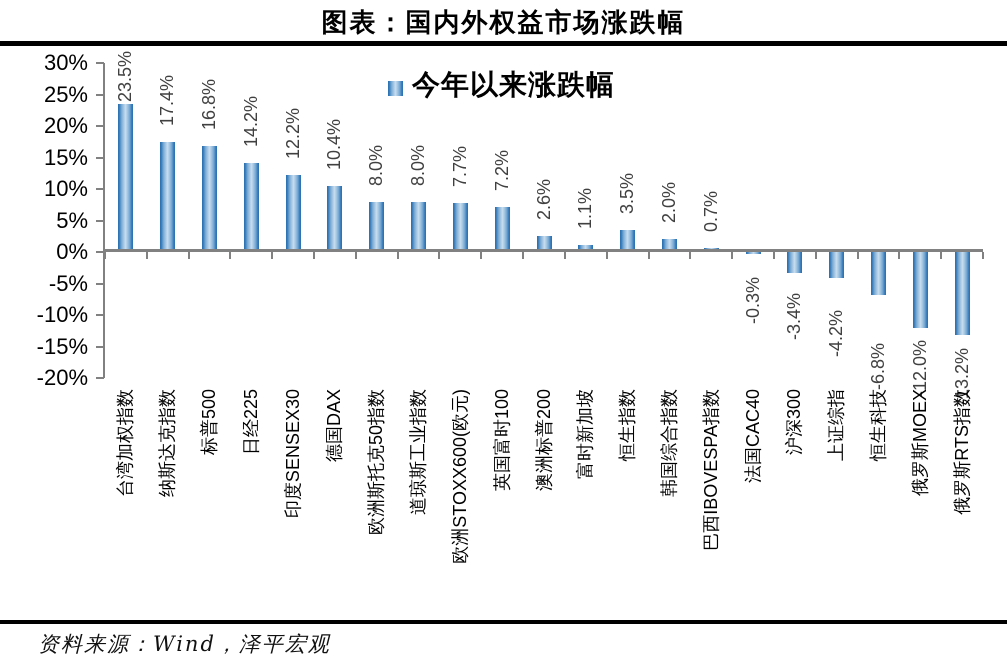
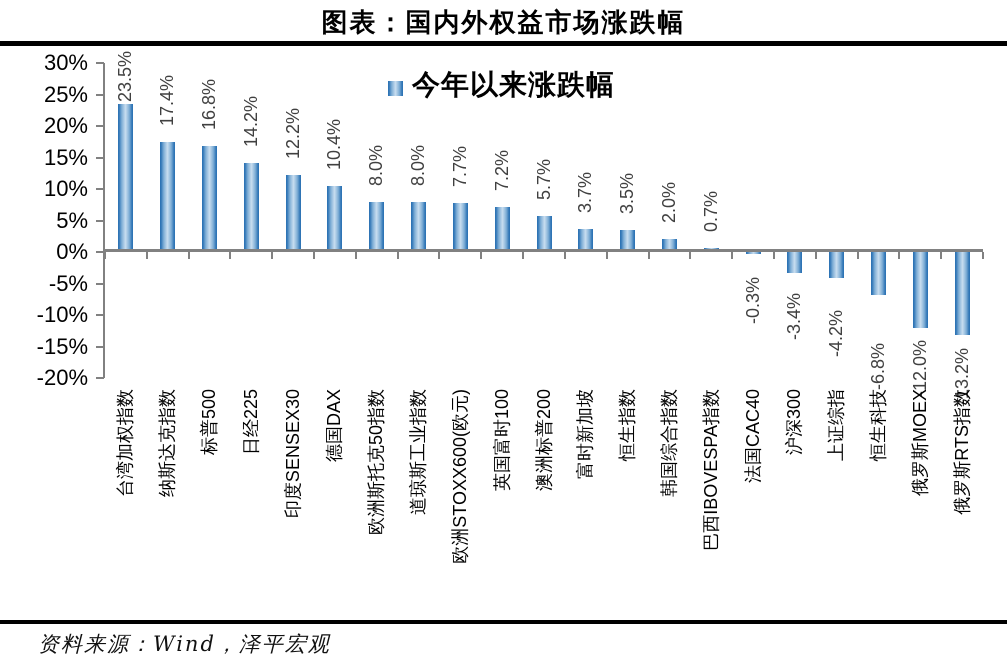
澳洲标普200: 2.6% -> 5.7%
富时新加坡: 1.1% -> 3.7%
